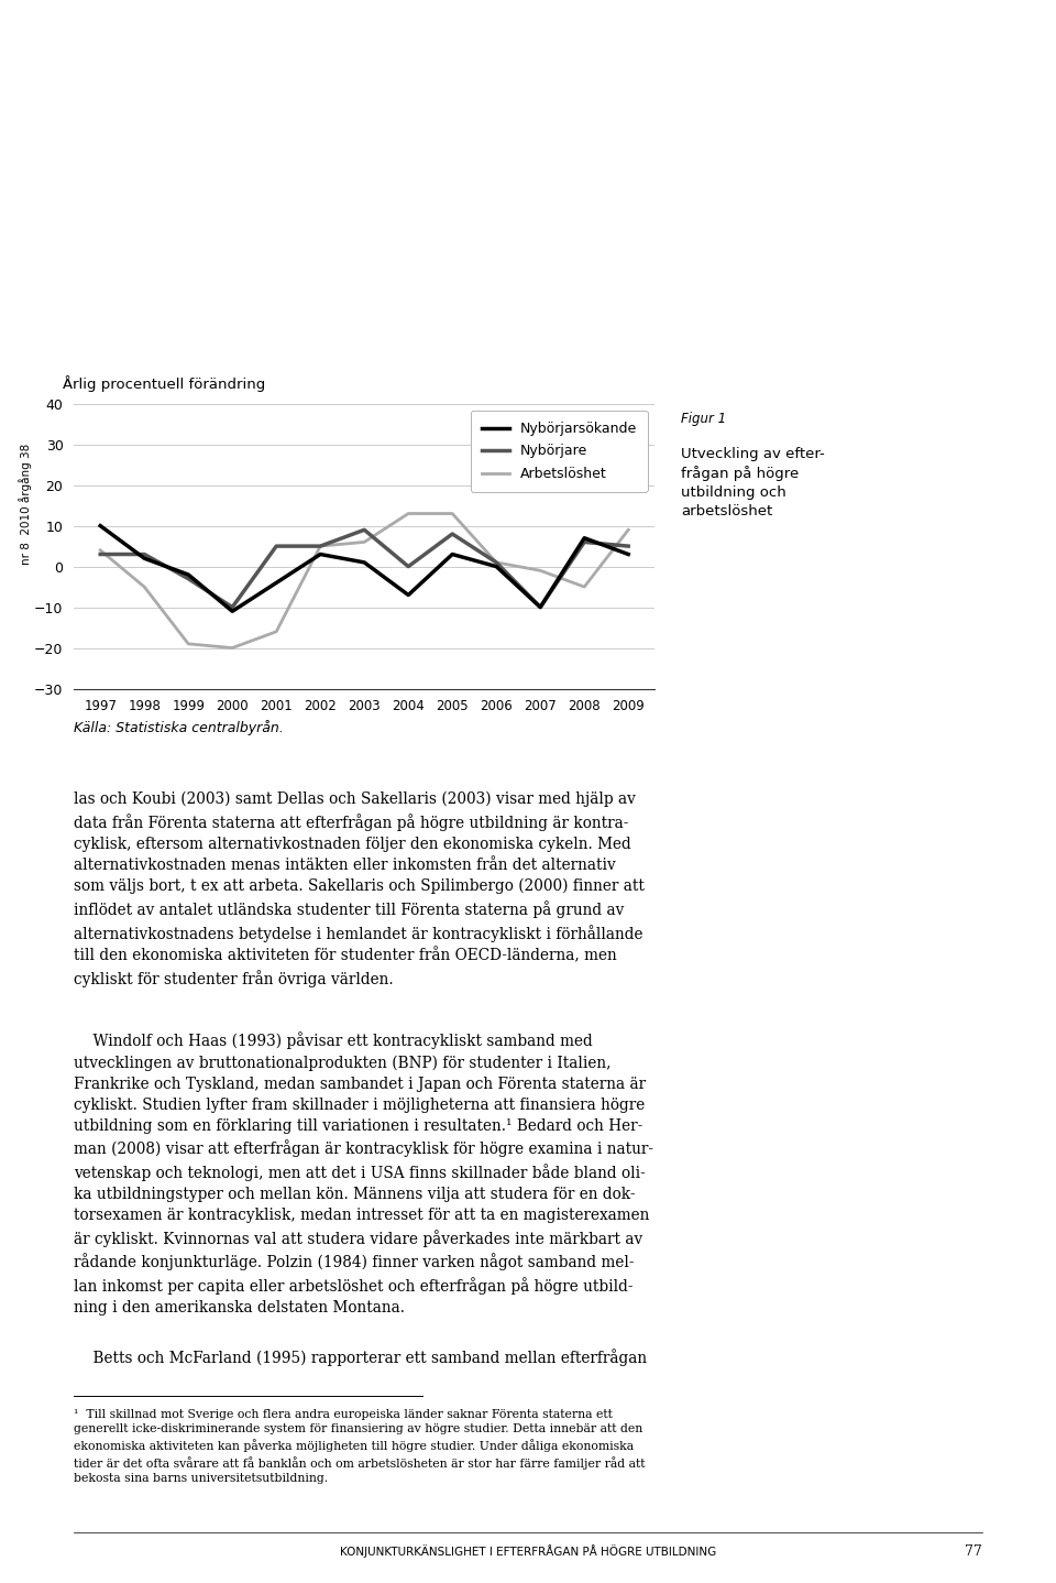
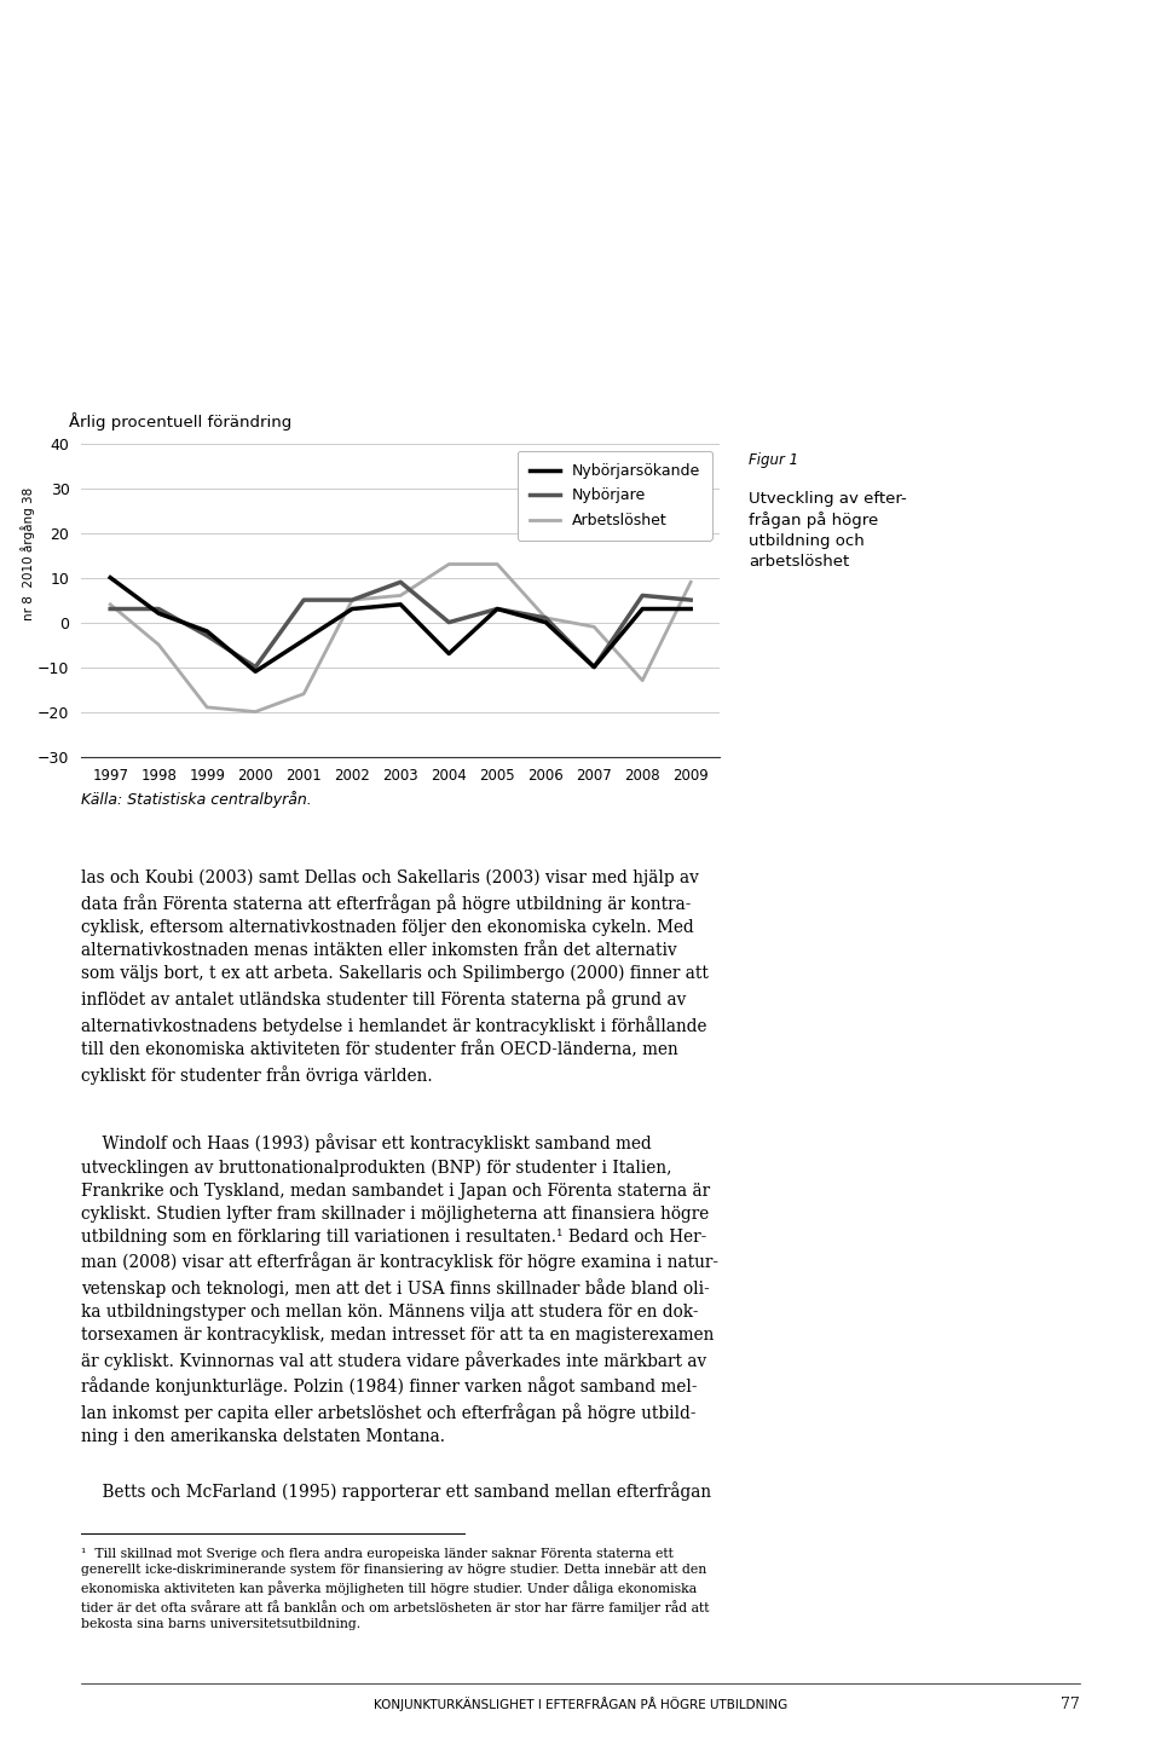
Nybörjarsökande/2003: 1 -> 4
Nybörjare/2005: 8 -> 3
Nybörjarsökande/2008: 7 -> 3
Arbetslöshet/2008: -5 -> -13
